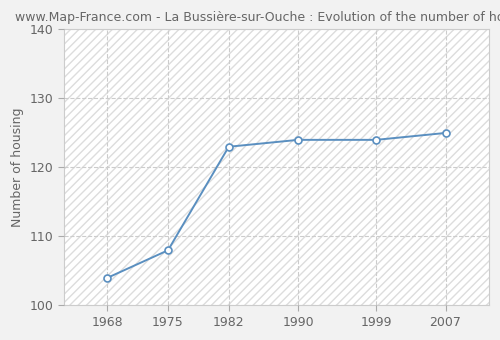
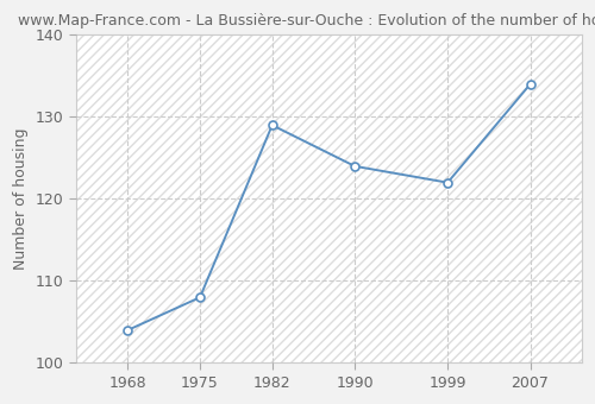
1982: 123 -> 129
1999: 124 -> 122
2007: 125 -> 134
